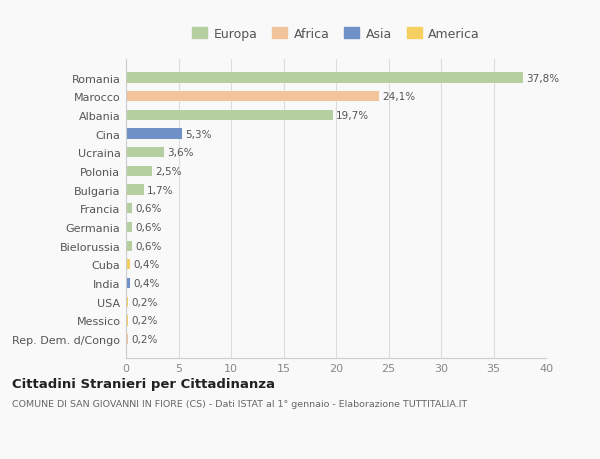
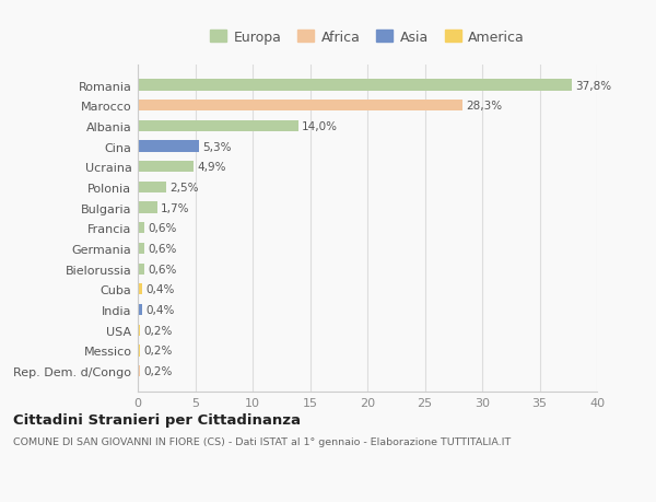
Marocco: 24,1% -> 28,3%
Albania: 19,7% -> 14,0%
Ucraina: 3,6% -> 4,9%
